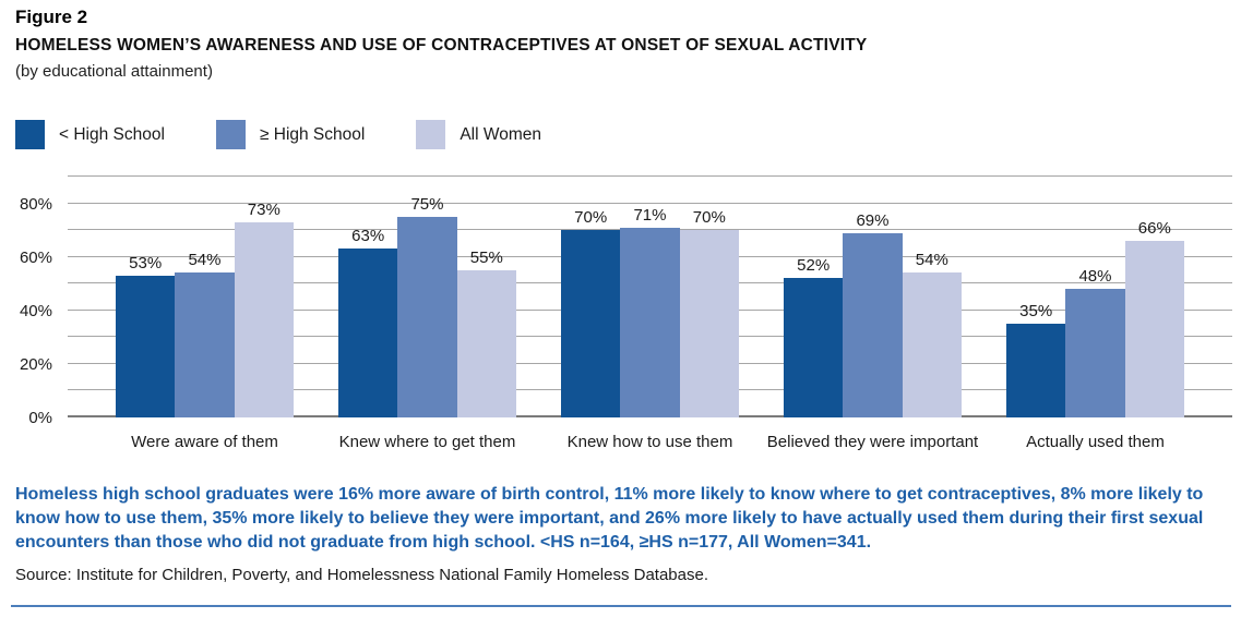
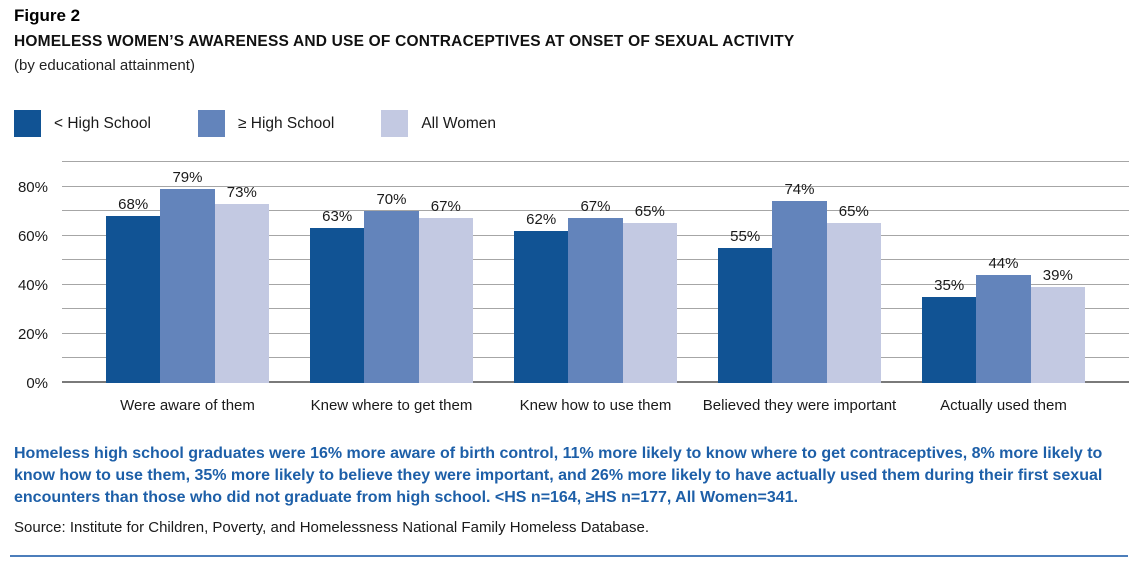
< High School/Were aware of them: 53% -> 68%
≥ High School/Were aware of them: 54% -> 79%
≥ High School/Knew where to get them: 75% -> 70%
All Women/Knew where to get them: 55% -> 67%
< High School/Knew how to use them: 70% -> 62%
≥ High School/Knew how to use them: 71% -> 67%
All Women/Knew how to use them: 70% -> 65%
< High School/Believed they were important: 52% -> 55%
≥ High School/Believed they were important: 69% -> 74%
All Women/Believed they were important: 54% -> 65%
≥ High School/Actually used them: 48% -> 44%
All Women/Actually used them: 66% -> 39%
